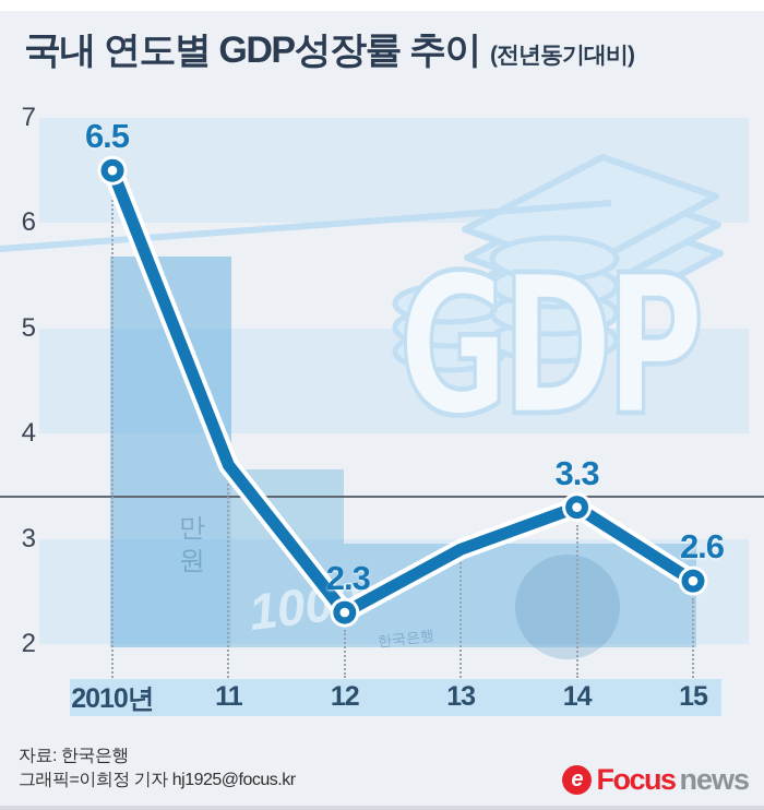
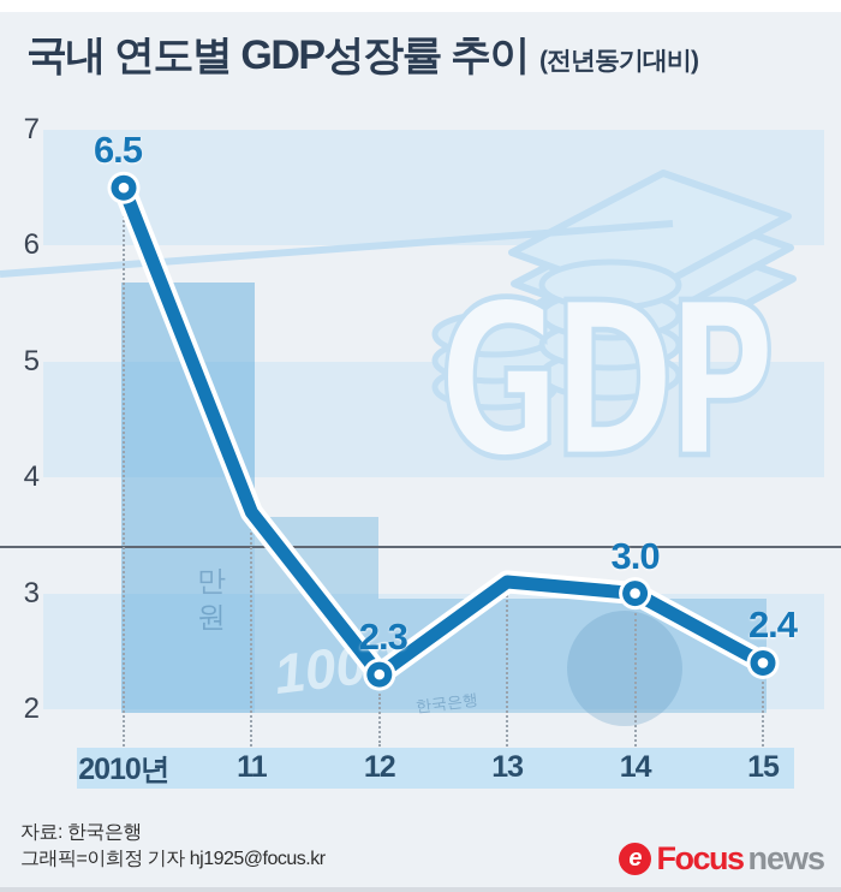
13: 2.9 -> 3.1
14: 3.3 -> 3.0
15: 2.6 -> 2.4
